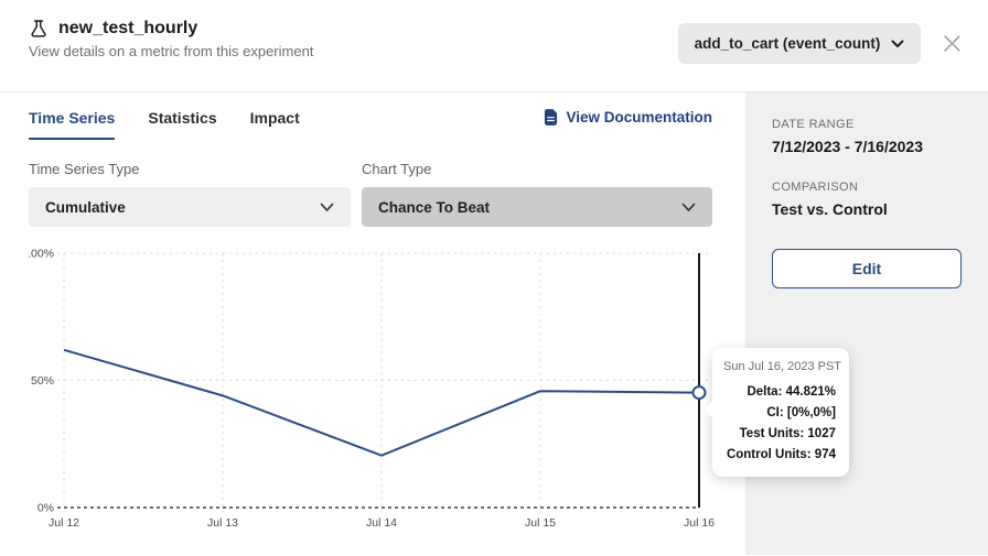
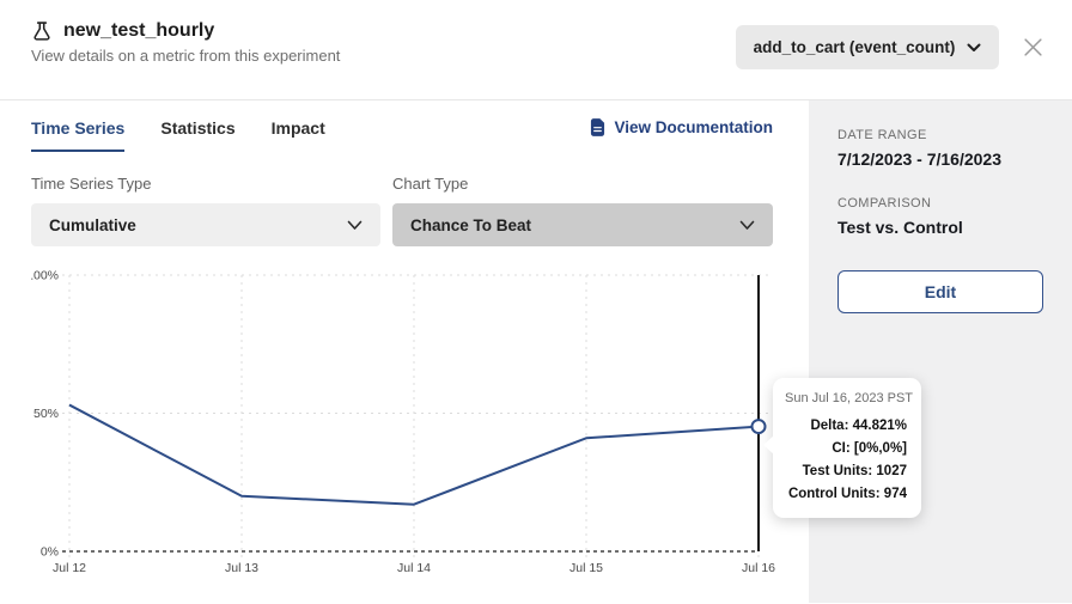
Jul 12: 62% -> 53%
Jul 13: 44% -> 20%
Jul 14: 20% -> 17%
Jul 15: 46% -> 41%
